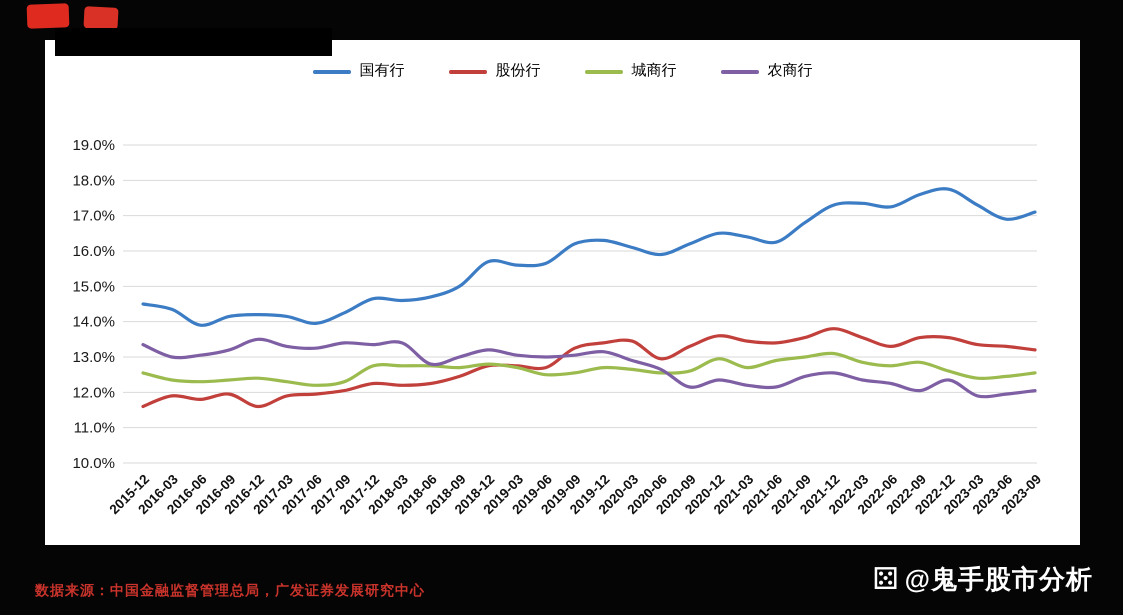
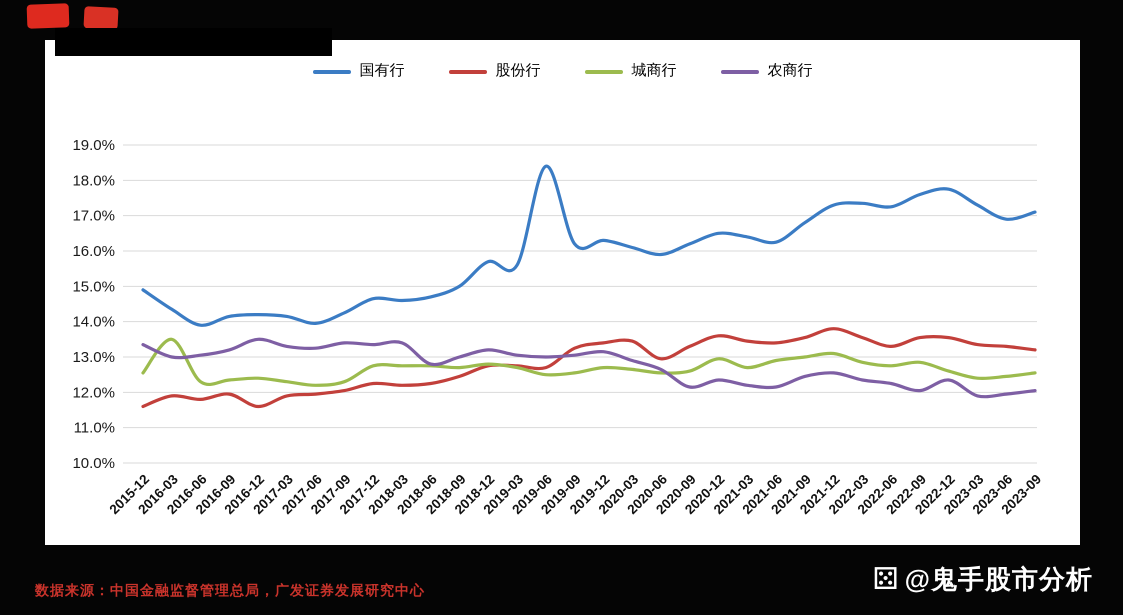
国有行/2015-12: 14.5% -> 14.9%
城商行/2016-03: 12.3% -> 13.5%
国有行/2019-06: 15.7% -> 18.4%
